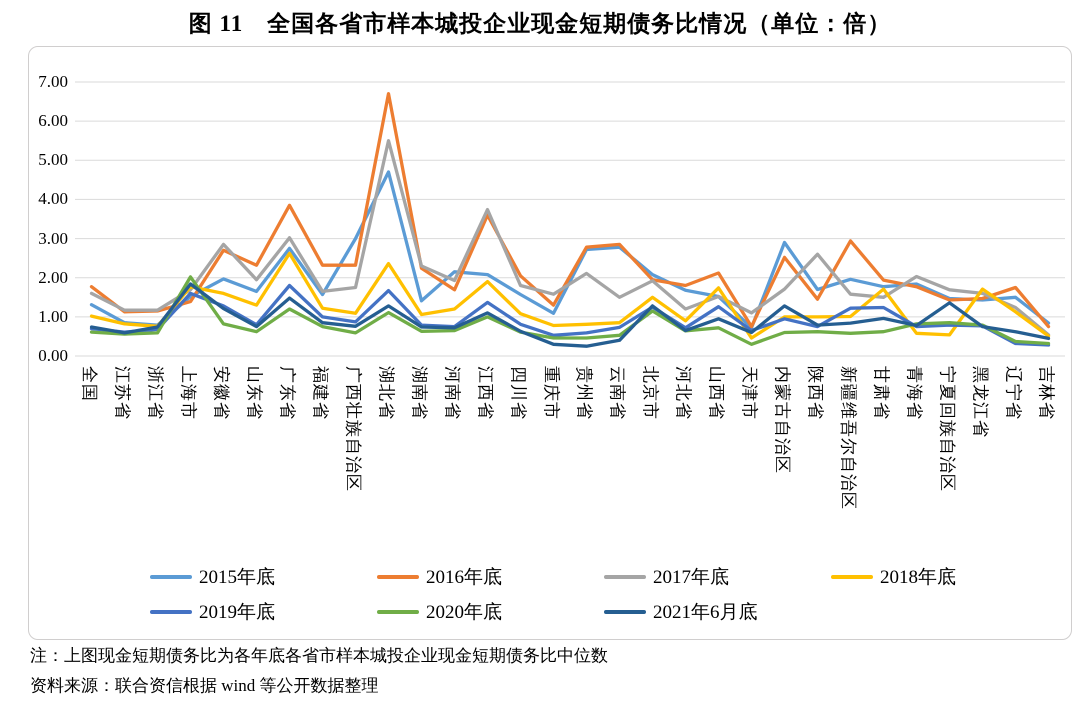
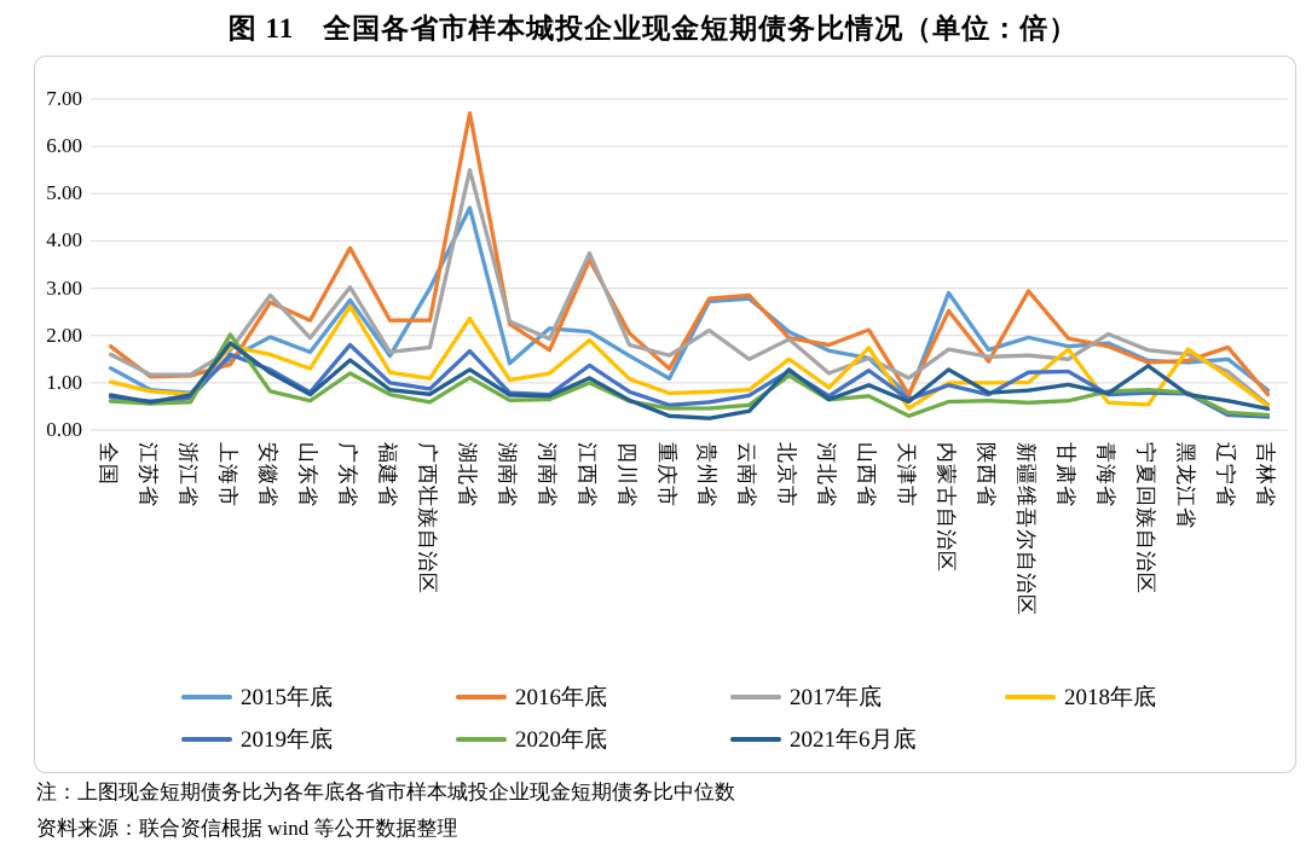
2017年底/陕西省: 2.6 -> 1.6
